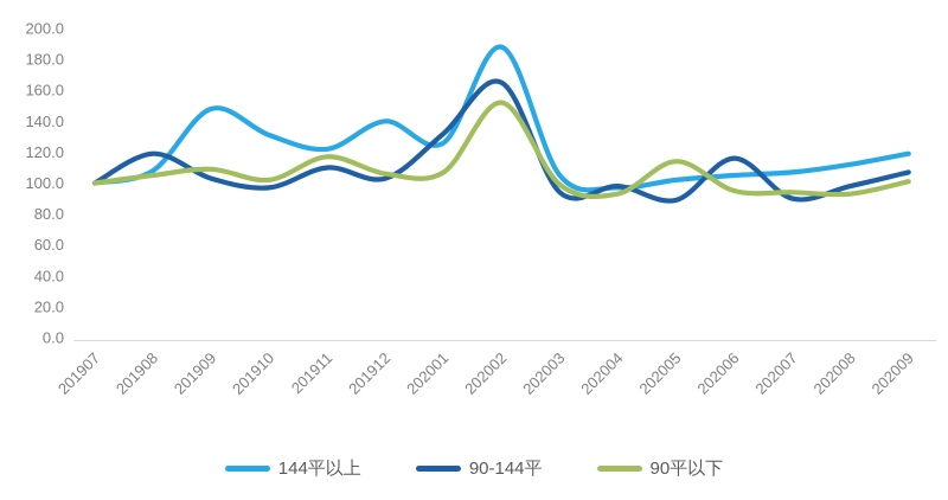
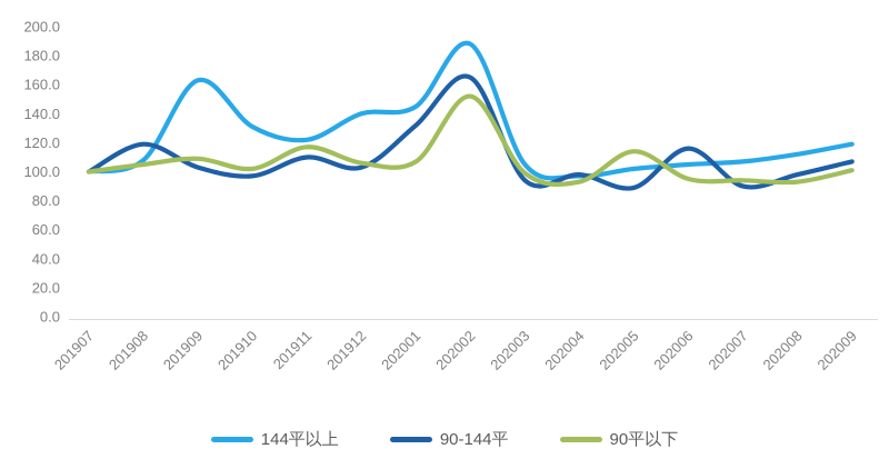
144平以上/201909: 148 -> 163
144平以上/202001: 126 -> 145
